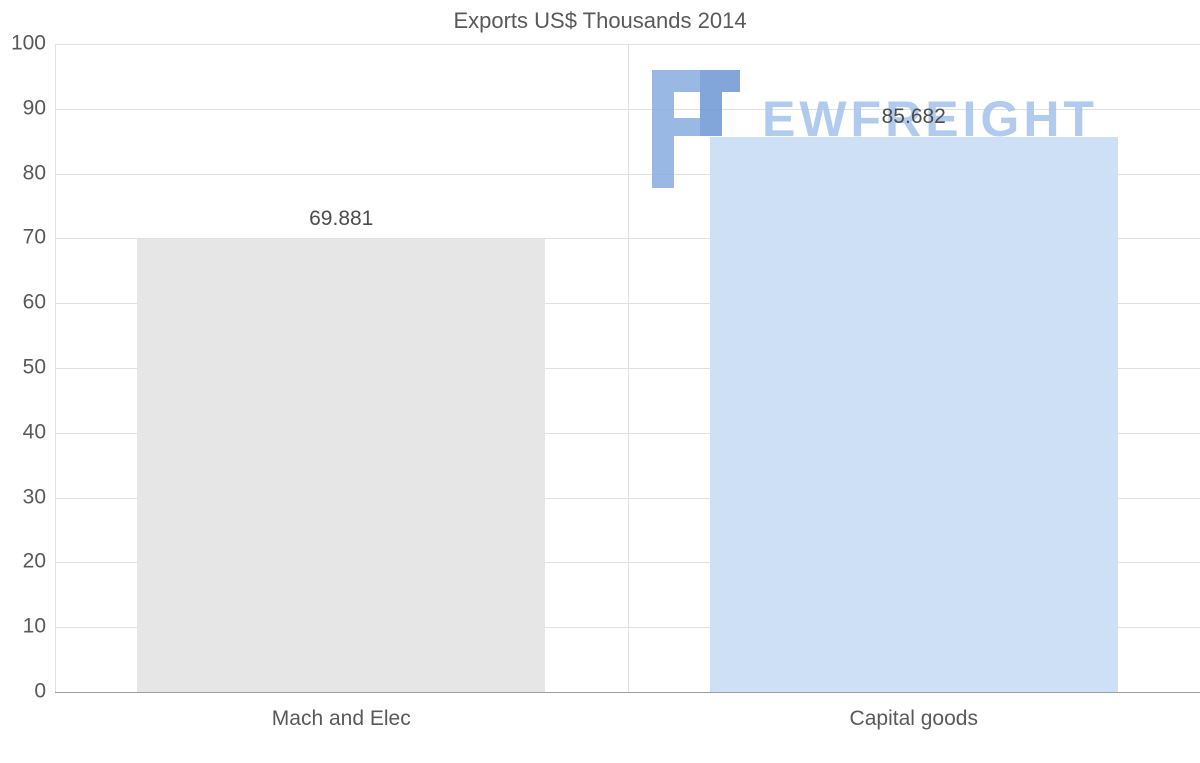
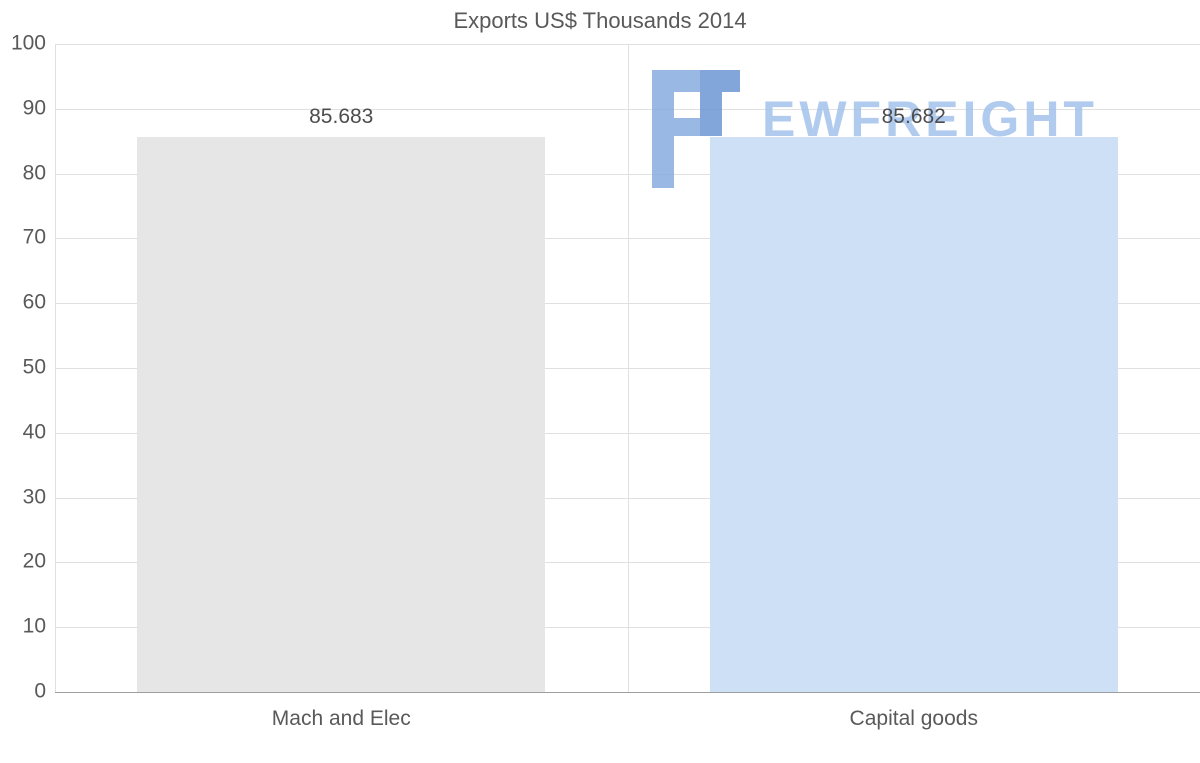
Mach and Elec: 69.881 -> 85.683
